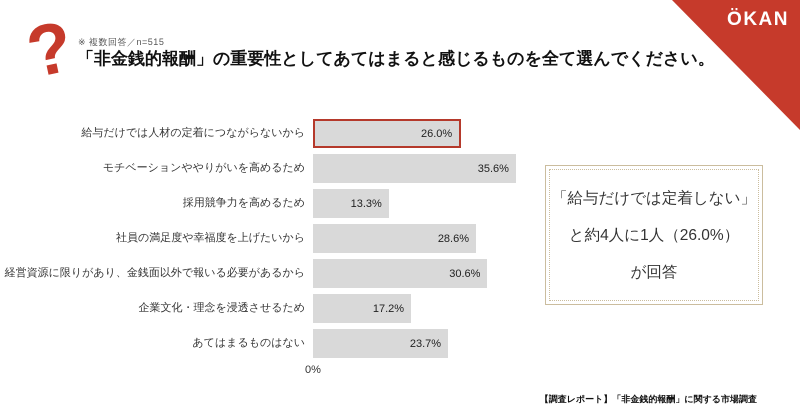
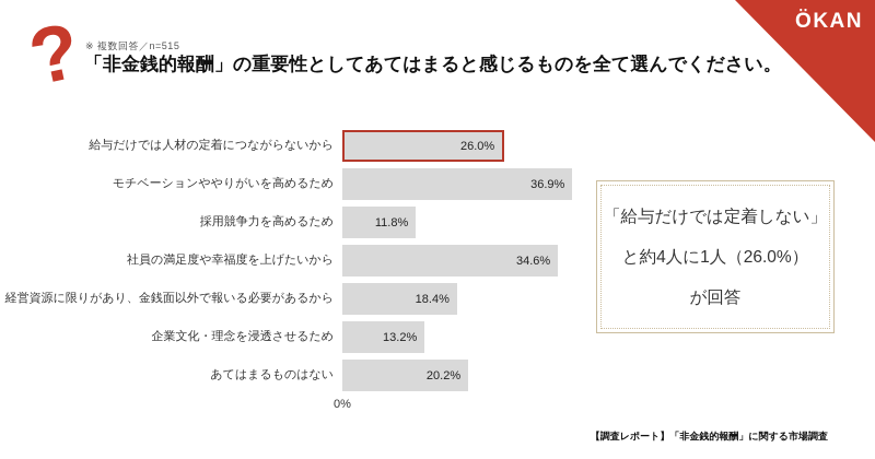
モチベーションややりがいを高めるため: 35.6% -> 36.9%
採用競争力を高めるため: 13.3% -> 11.8%
社員の満足度や幸福度を上げたいから: 28.6% -> 34.6%
経営資源に限りがあり、金銭面以外で報いる必要があるから: 30.6% -> 18.4%
企業文化・理念を浸透させるため: 17.2% -> 13.2%
あてはまるものはない: 23.7% -> 20.2%
